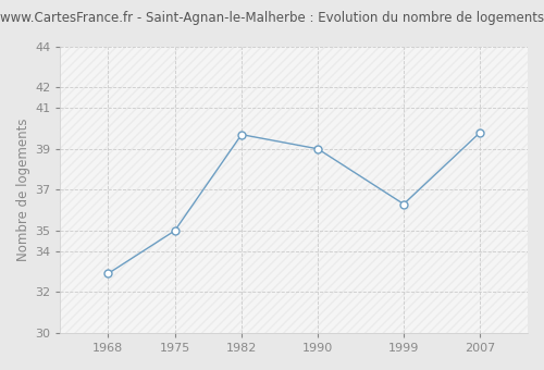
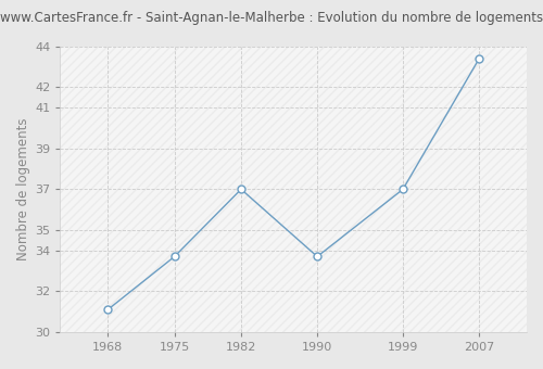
1968: 32.9 -> 31.1
1975: 35.0 -> 33.7
1982: 39.7 -> 37.0
1990: 39.0 -> 33.7
1999: 36.3 -> 37.0
2007: 39.8 -> 43.4
